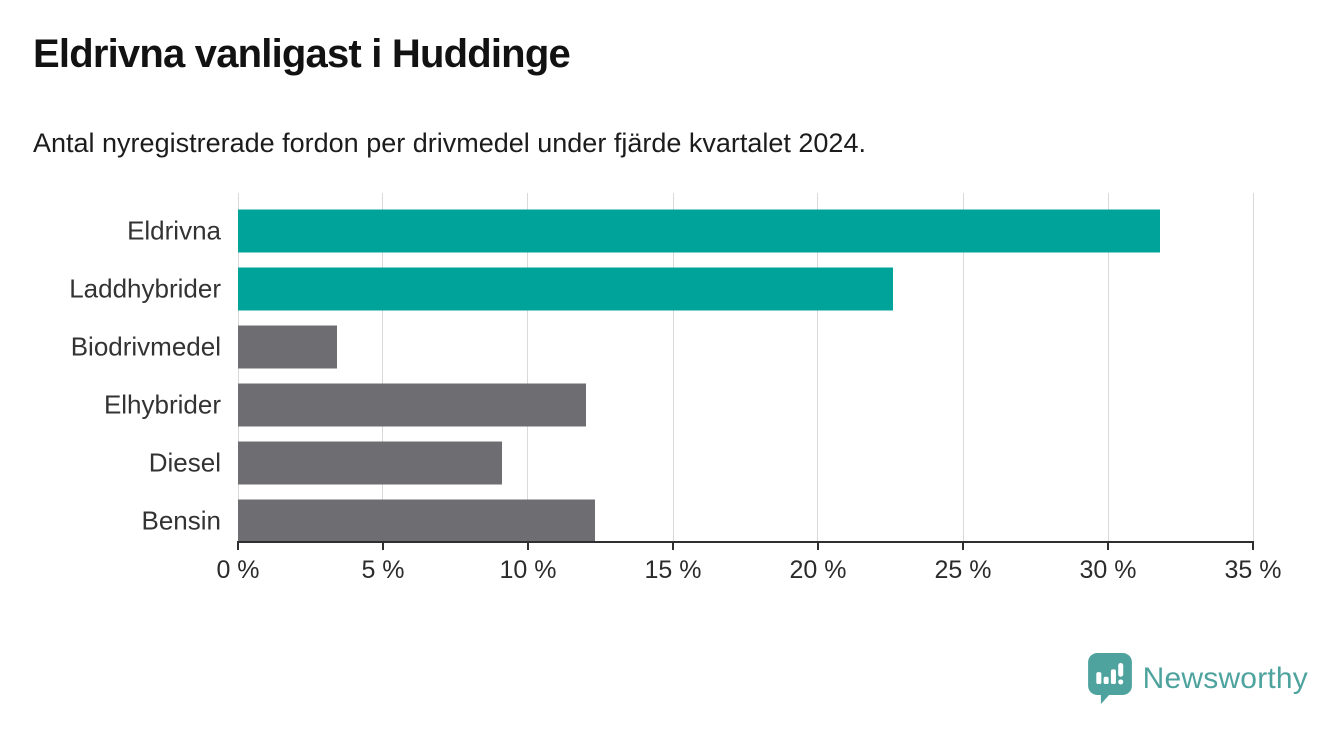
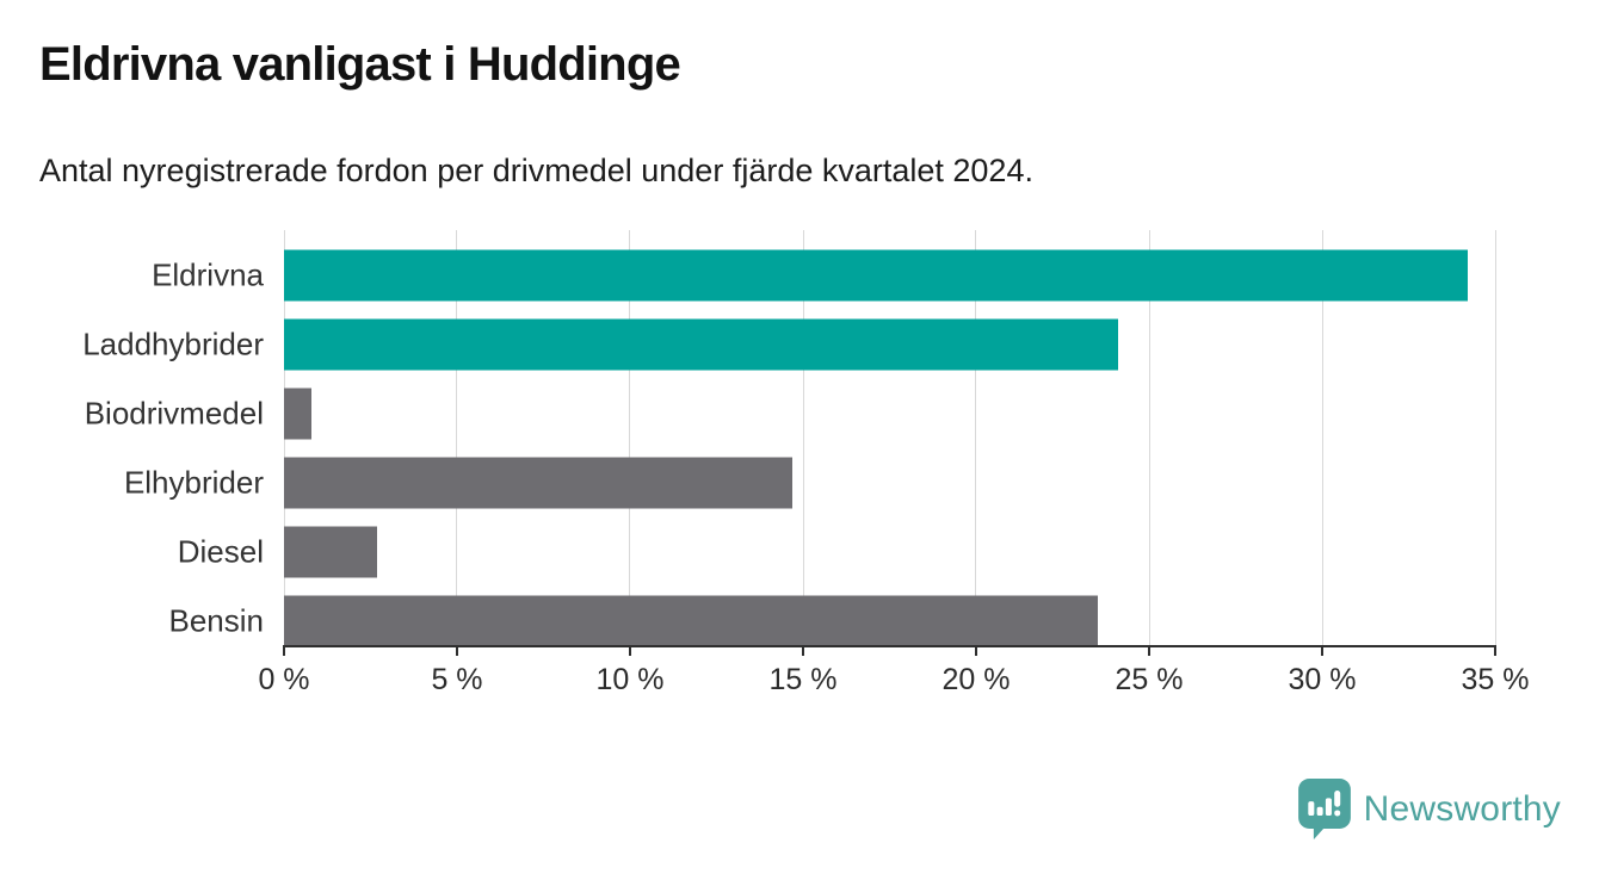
Eldrivna: 31.8% -> 34.2%
Laddhybrider: 22.6% -> 24.1%
Biodrivmedel: 3.4% -> 0.8%
Elhybrider: 12.0% -> 14.7%
Diesel: 9.1% -> 2.7%
Bensin: 12.3% -> 23.5%
